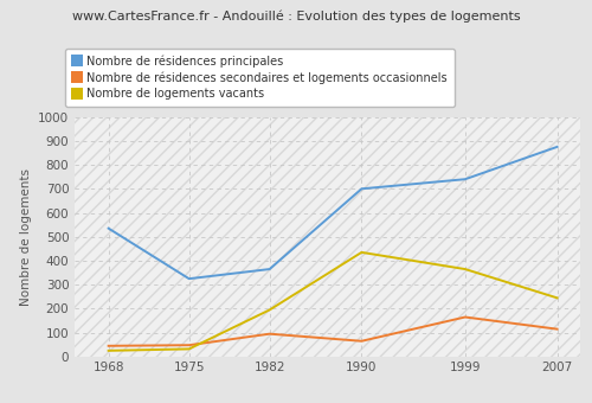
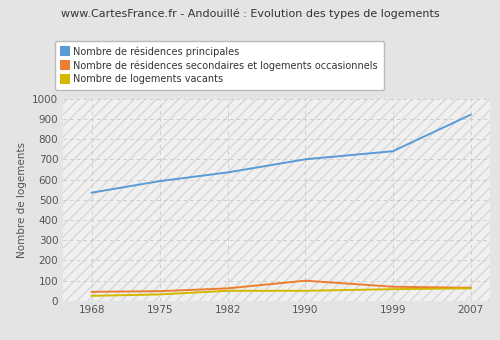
Nombre de résidences principales/1975: 325 -> 592
Nombre de résidences principales/1982: 365 -> 635
Nombre de résidences secondaires et logements occasionnels/1982: 95 -> 62
Nombre de logements vacants/1982: 195 -> 50
Nombre de résidences secondaires et logements occasionnels/1990: 65 -> 100
Nombre de logements vacants/1990: 435 -> 50
Nombre de résidences secondaires et logements occasionnels/1999: 165 -> 70
Nombre de logements vacants/1999: 365 -> 58
Nombre de résidences principales/2007: 875 -> 920
Nombre de résidences secondaires et logements occasionnels/2007: 115 -> 65
Nombre de logements vacants/2007: 245 -> 62
